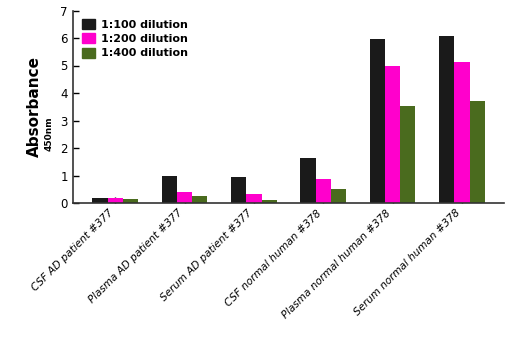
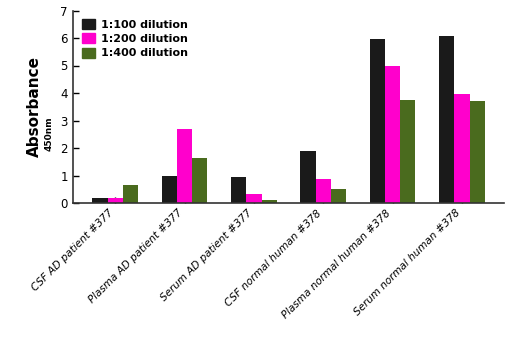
1:400 dilution/CSF AD patient #377: 0.15 -> 0.65
1:200 dilution/Plasma AD patient #377: 0.40 -> 2.70
1:400 dilution/Plasma AD patient #377: 0.25 -> 1.65
1:100 dilution/CSF normal human #378: 1.62 -> 1.90
1:400 dilution/Plasma normal human #378: 3.52 -> 3.75
1:200 dilution/Serum normal human #378: 5.13 -> 3.95
